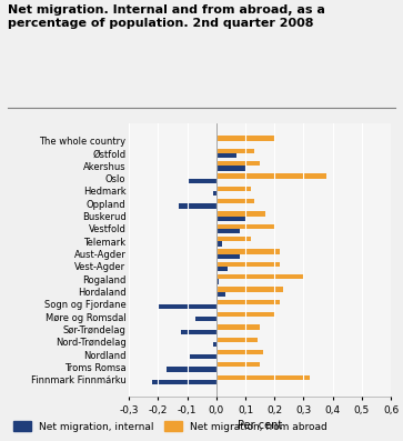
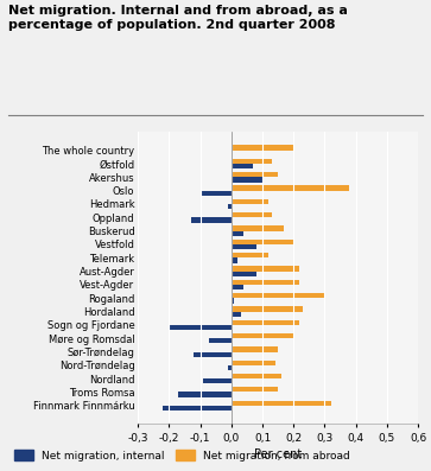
Net migration, internal/Buskerud: 0,10 -> 0,04
